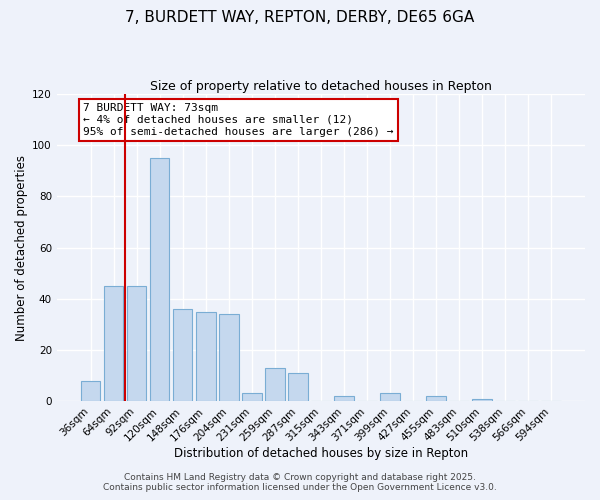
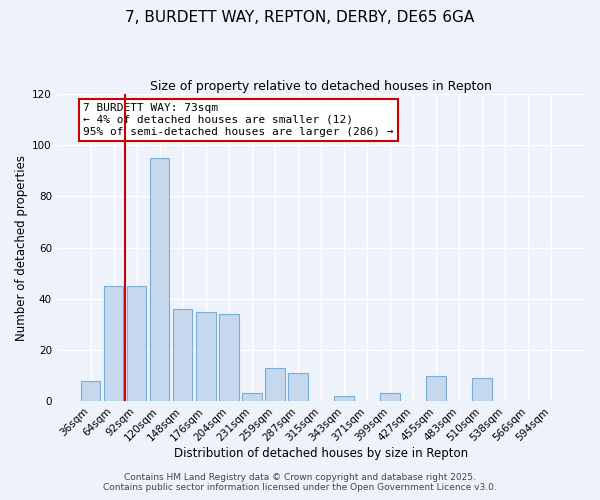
455sqm: 2 -> 10
510sqm: 1 -> 9
